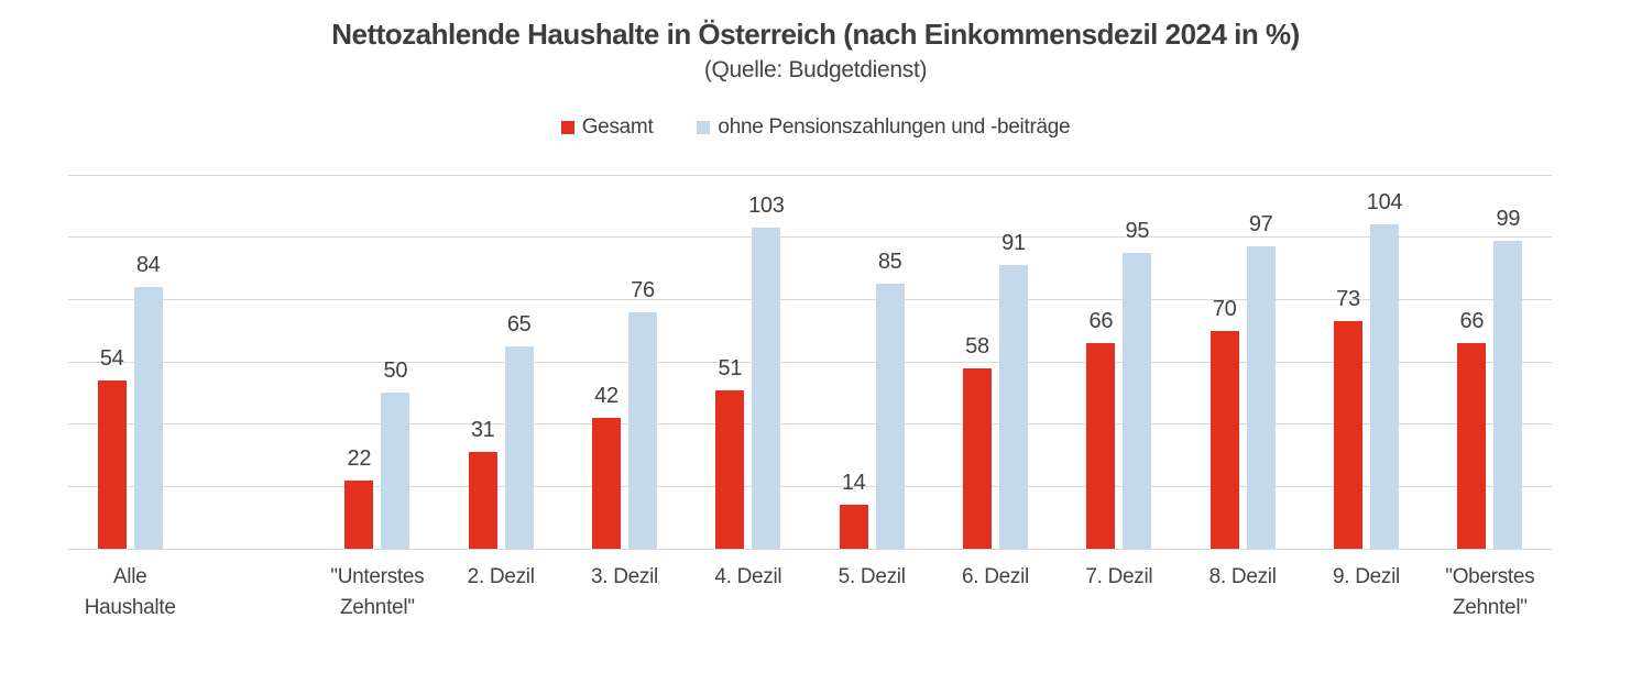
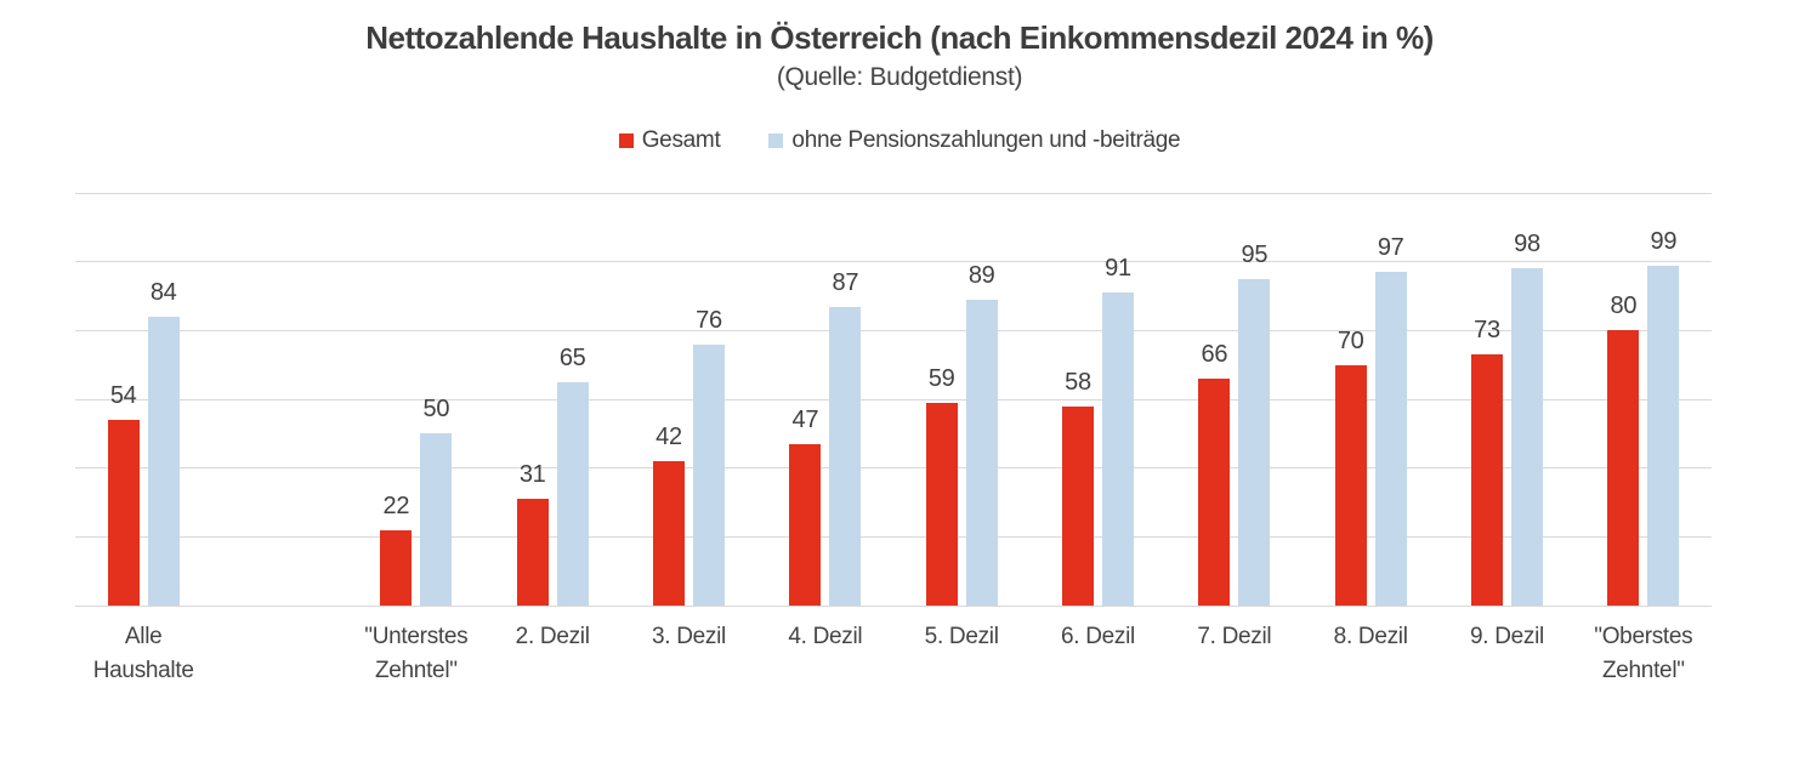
Gesamt/4. Dezil: 51 -> 47
ohne Pensionszahlungen und -beiträge/4. Dezil: 103 -> 87
Gesamt/5. Dezil: 14 -> 59
ohne Pensionszahlungen und -beiträge/5. Dezil: 85 -> 89
ohne Pensionszahlungen und -beiträge/9. Dezil: 104 -> 98
Gesamt/"Oberstes Zehntel": 66 -> 80
